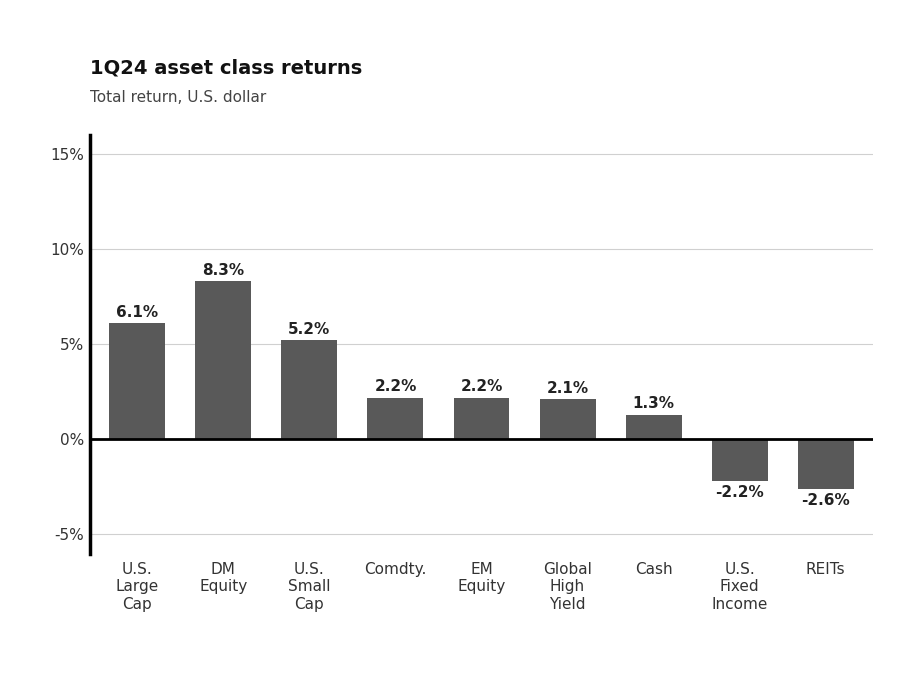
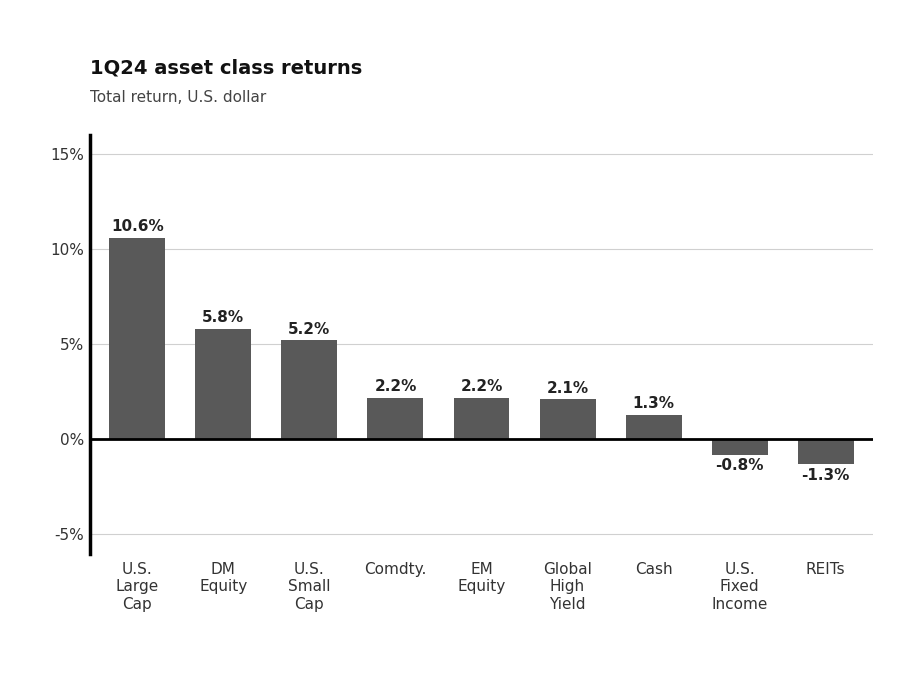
U.S. Large Cap: 6.1% -> 10.6%
DM Equity: 8.3% -> 5.8%
U.S. Fixed Income: -2.2% -> -0.8%
REITs: -2.6% -> -1.3%
